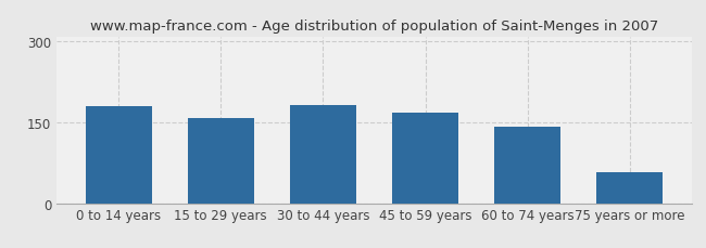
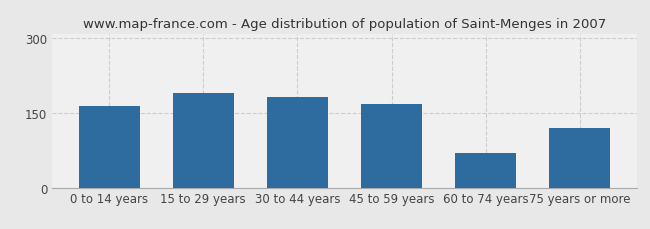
0 to 14 years: 181 -> 165
15 to 29 years: 159 -> 190
60 to 74 years: 142 -> 70
75 years or more: 57 -> 120
